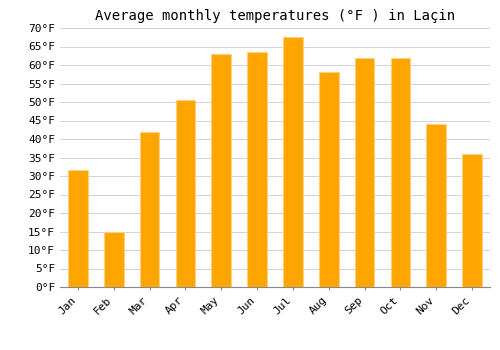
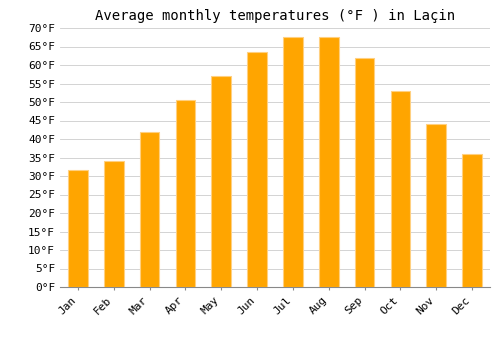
Feb: 15.0°F -> 34.0°F
May: 63.0°F -> 57.0°F
Aug: 58.0°F -> 67.5°F
Oct: 62.0°F -> 53.0°F
